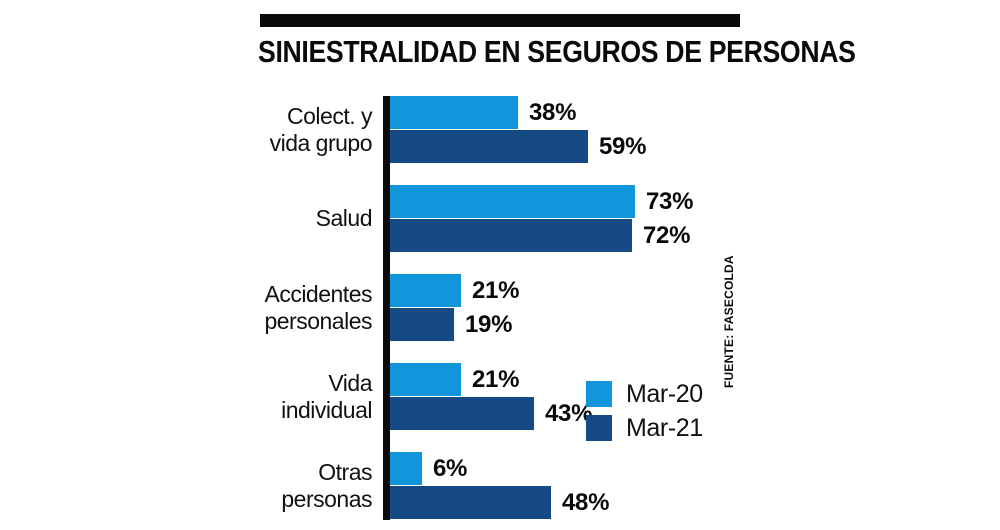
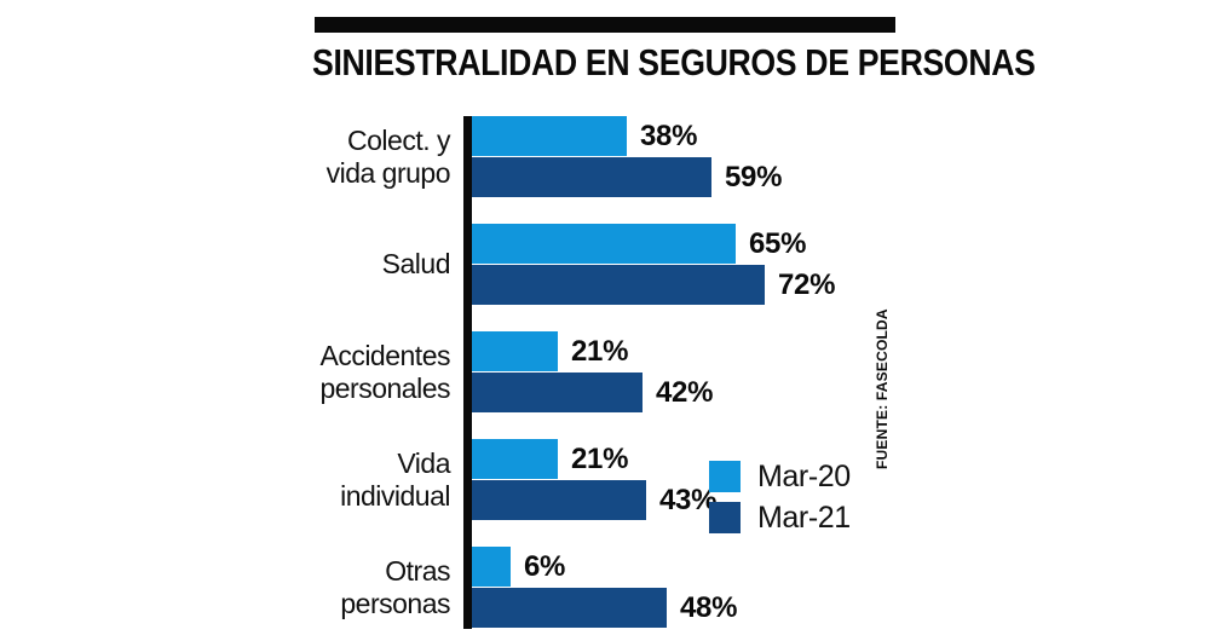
Mar-20/Salud: 73% -> 65%
Mar-21/Accidentes personales: 19% -> 42%
